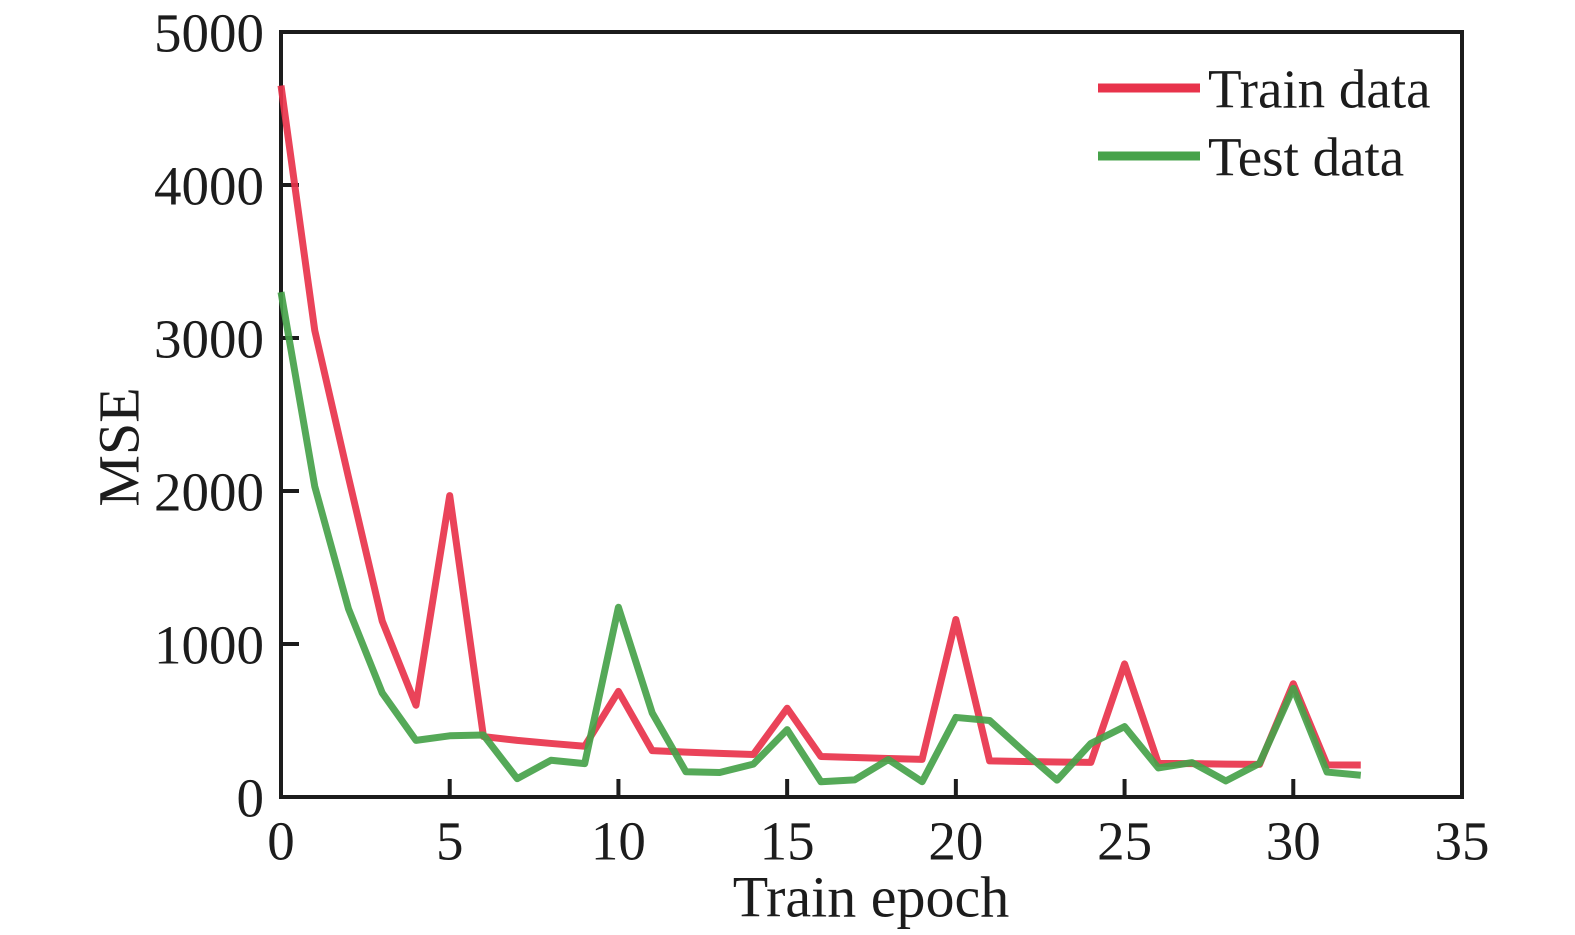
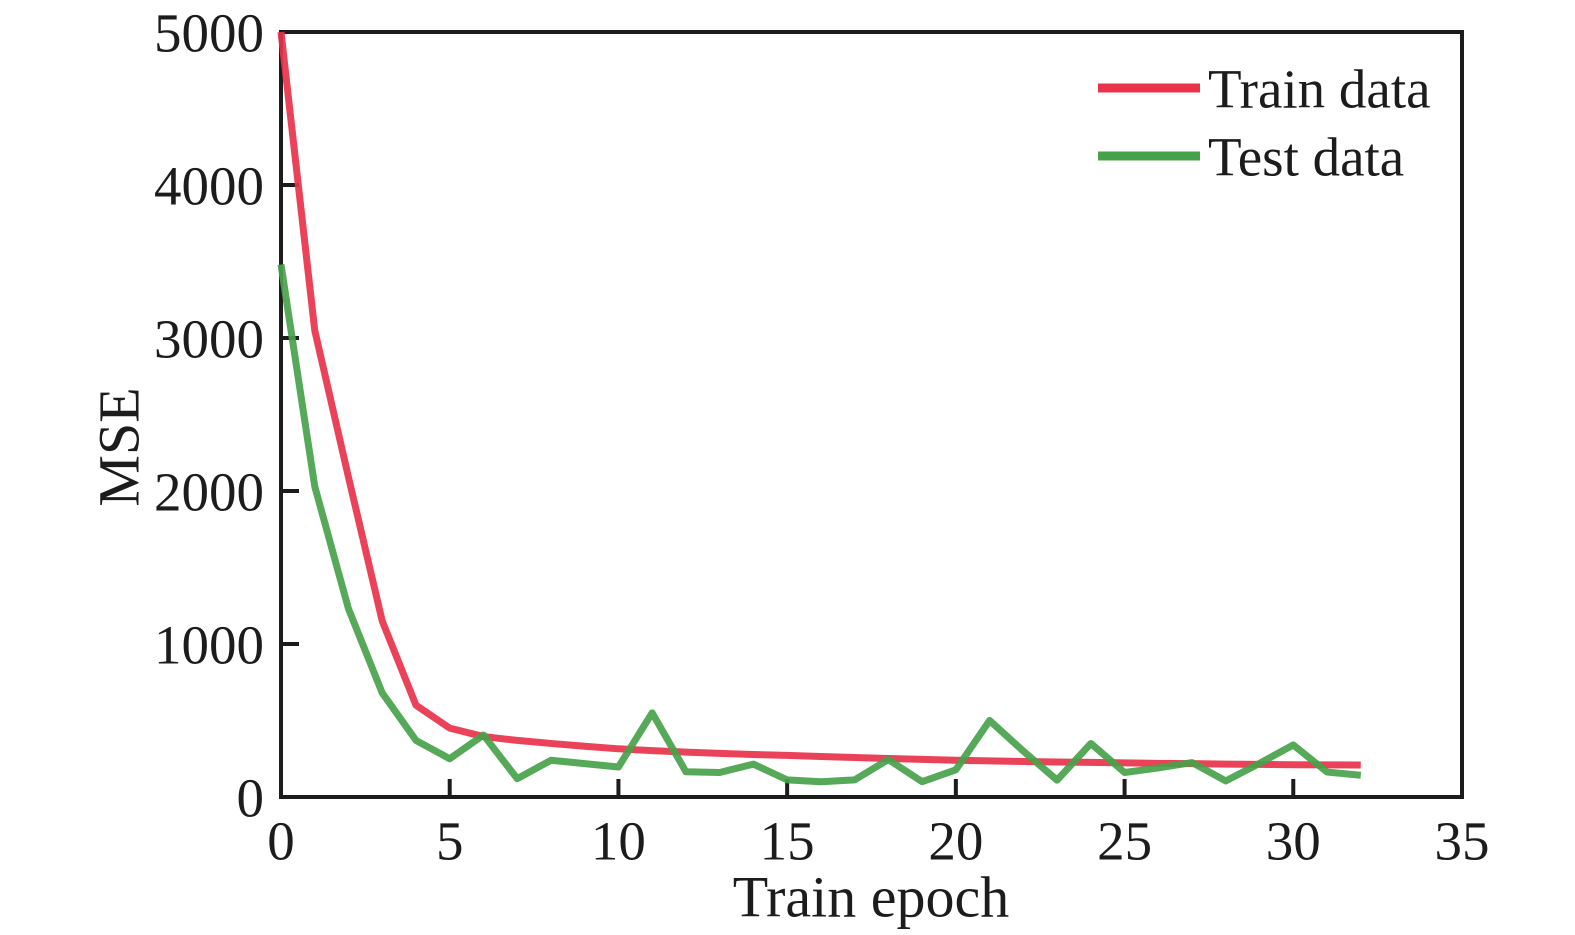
Train data/0: 4650 -> 5000
Test data/0: 3300 -> 3480
Train data/5: 1970 -> 450
Test data/5: 400 -> 250
Train data/10: 690 -> 320
Test data/10: 1240 -> 200
Train data/15: 580 -> 270
Test data/15: 440 -> 110
Train data/20: 1160 -> 240
Test data/20: 520 -> 180
Train data/25: 870 -> 220
Test data/25: 460 -> 160
Train data/30: 740 -> 210
Test data/30: 710 -> 340
